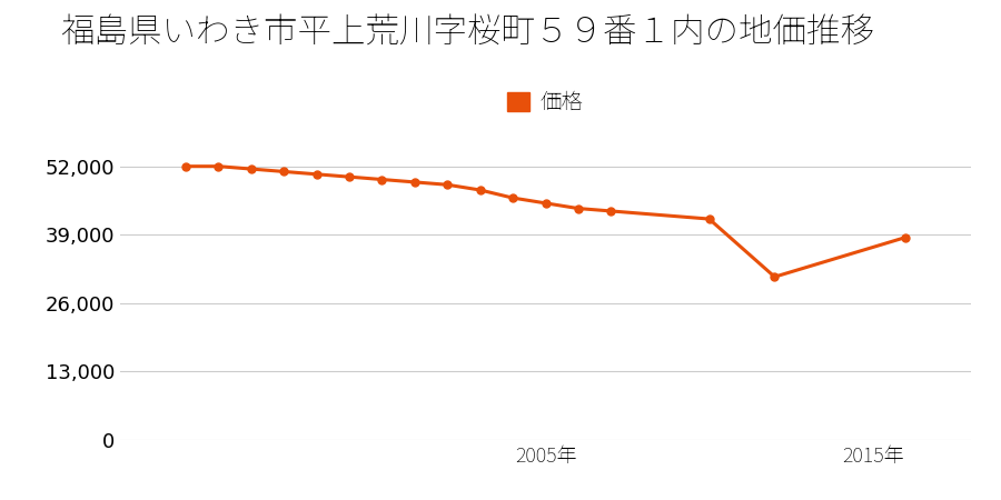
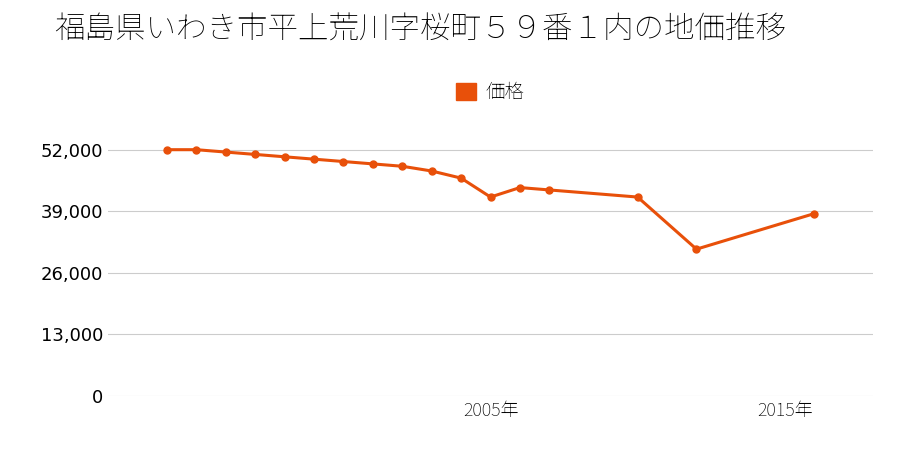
2005年: 45,000 -> 42,000
